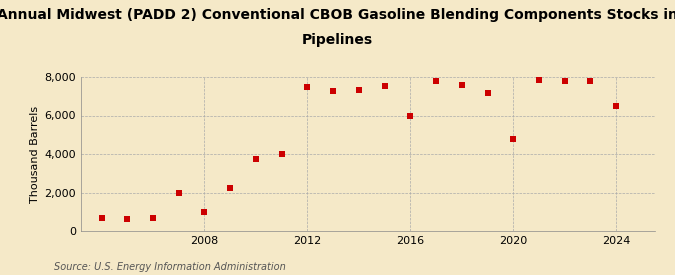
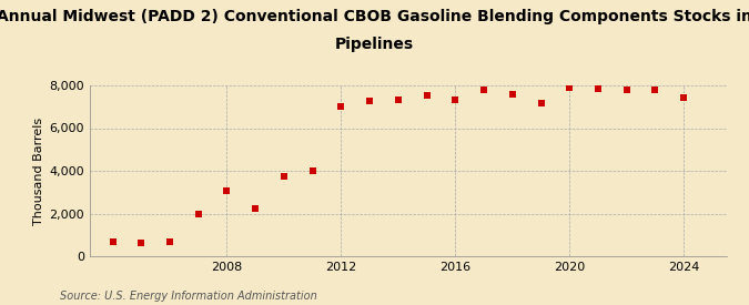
2008: 1,000 -> 3,000
2012: 7,500 -> 7,000
2016: 6,000 -> 7,400
2020: 4,800 -> 7,900
2024: 6,500 -> 7,400
